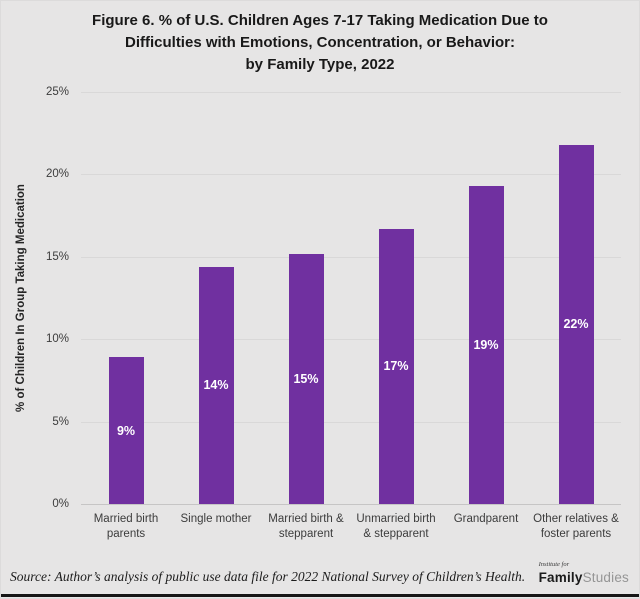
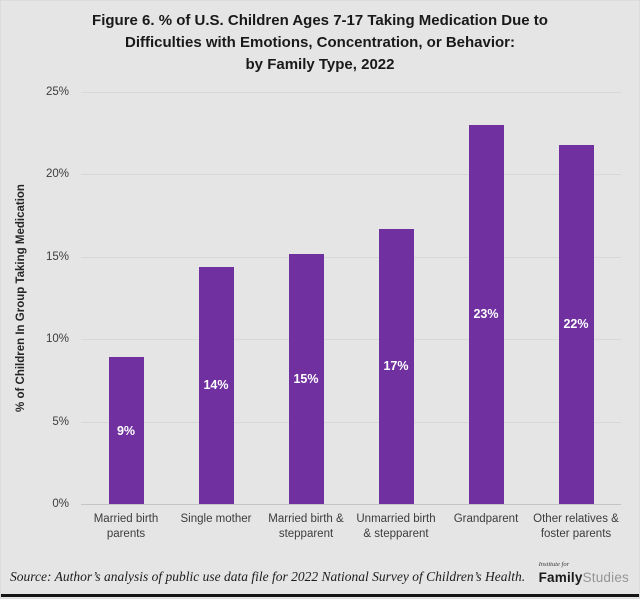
Grandparent: 19% -> 23%
